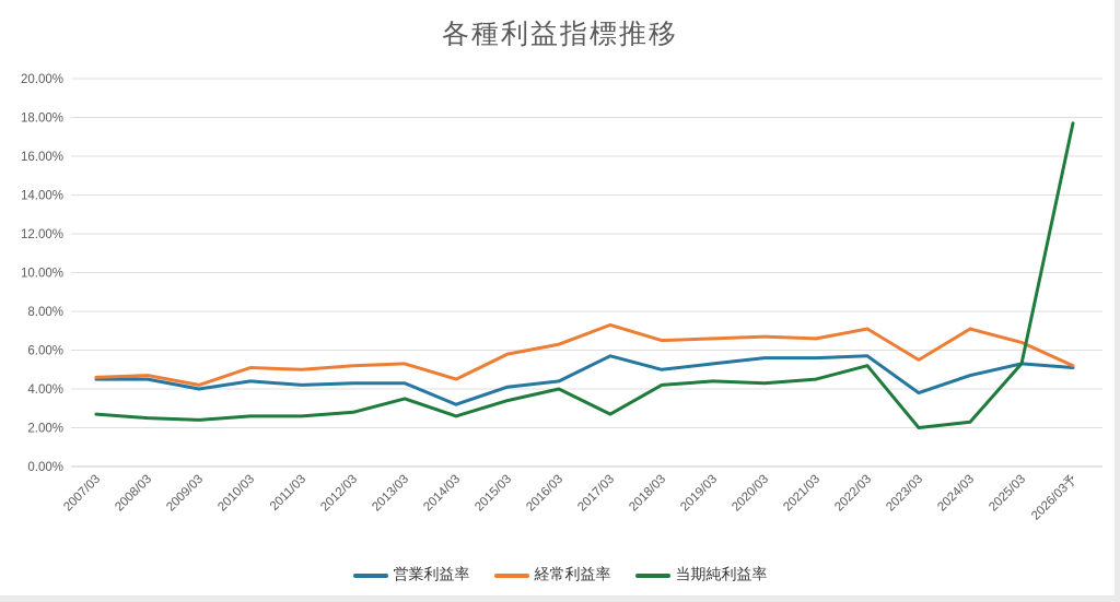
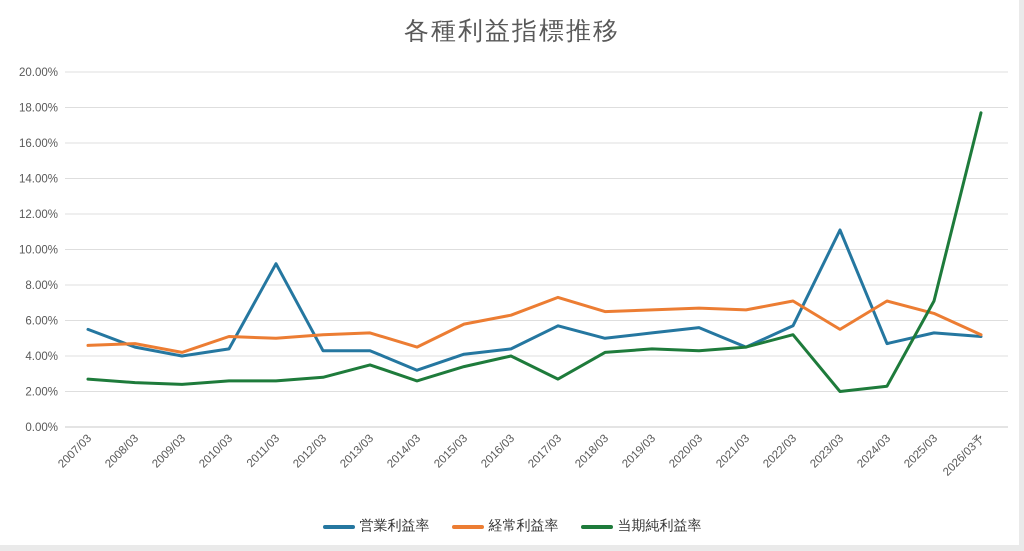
営業利益率/2007/03: 4.5% -> 5.5%
営業利益率/2011/03: 4.2% -> 9.2%
営業利益率/2021/03: 5.6% -> 4.5%
営業利益率/2023/03: 3.8% -> 11.1%
当期純利益率/2025/03: 5.3% -> 7.1%
